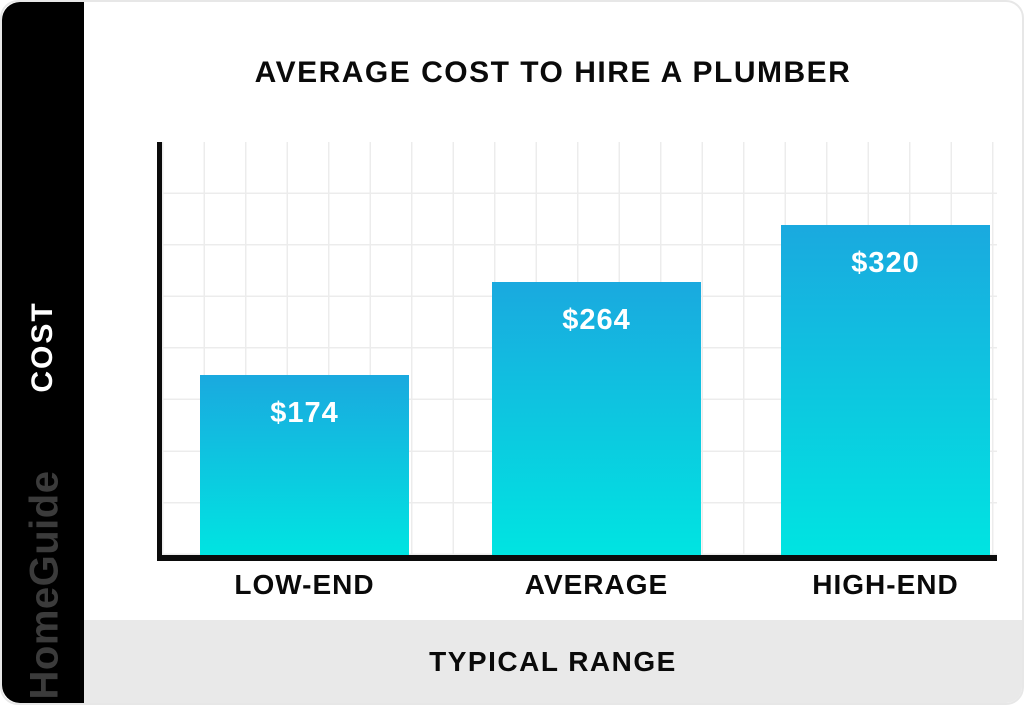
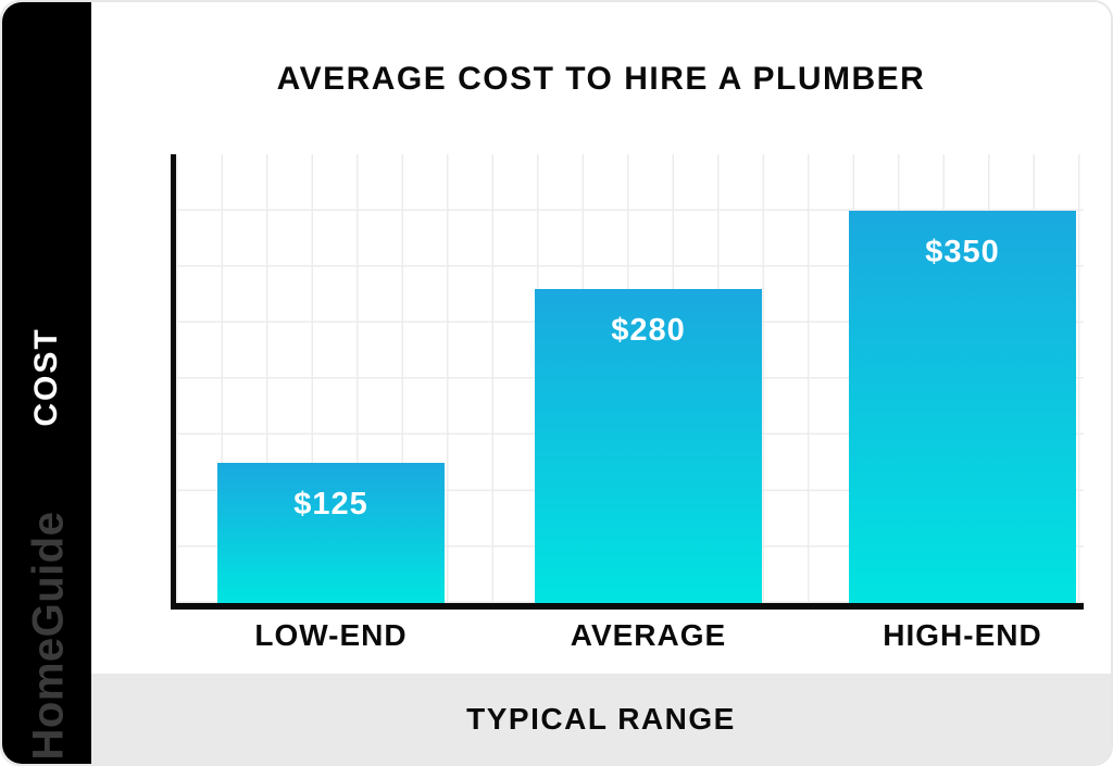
LOW-END: $174 -> $125
AVERAGE: $264 -> $280
HIGH-END: $320 -> $350
